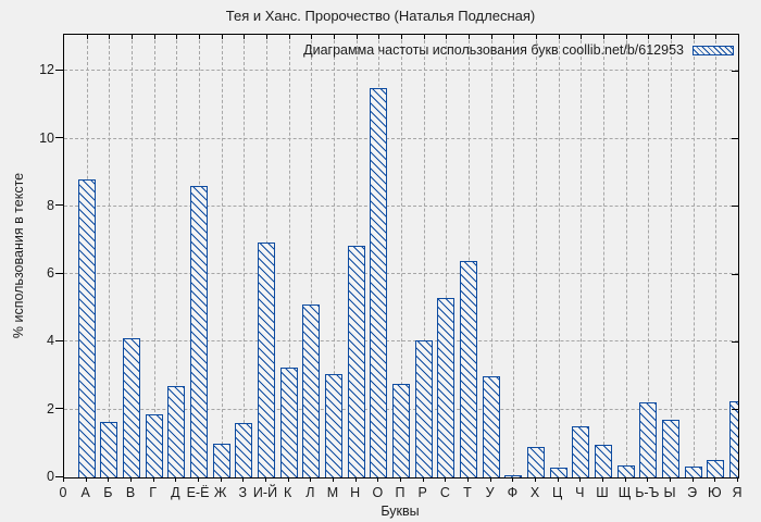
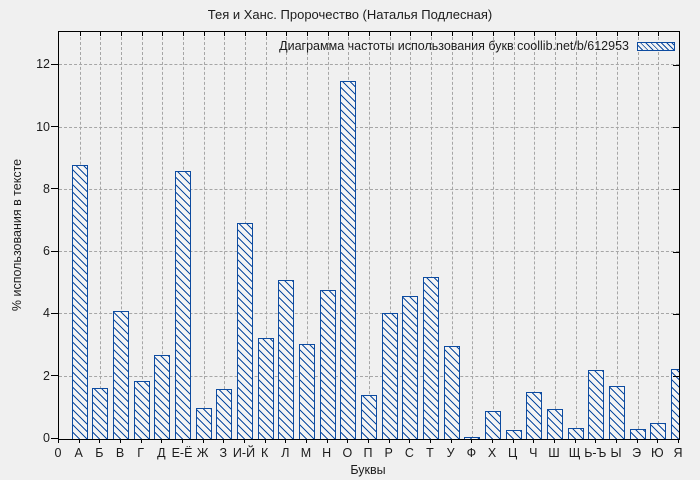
Н: 6.8 -> 4.8
П: 2.8 -> 1.4
С: 5.3 -> 4.6
Т: 6.4 -> 5.2
